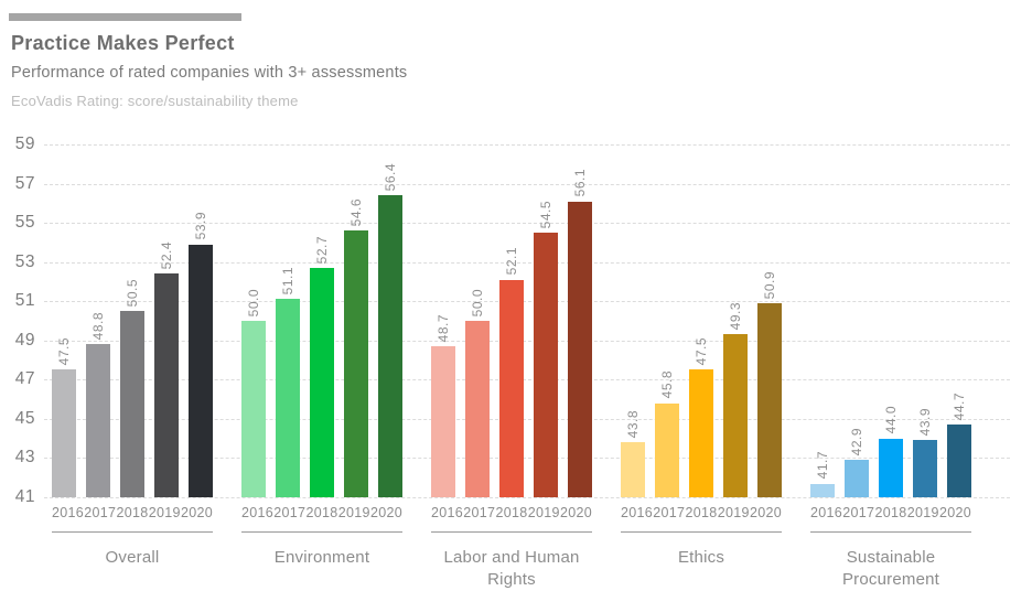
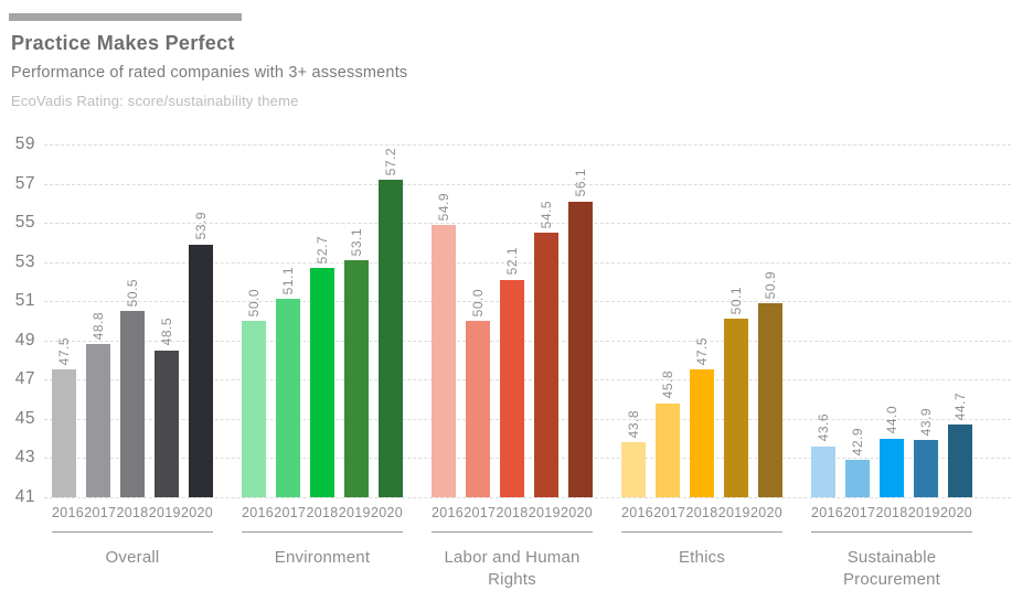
Labor and Human Rights/2016: 48.7 -> 54.9
Sustainable Procurement/2016: 41.7 -> 43.6
Overall/2019: 52.4 -> 48.5
Environment/2019: 54.6 -> 53.1
Ethics/2019: 49.3 -> 50.1
Environment/2020: 56.4 -> 57.2
